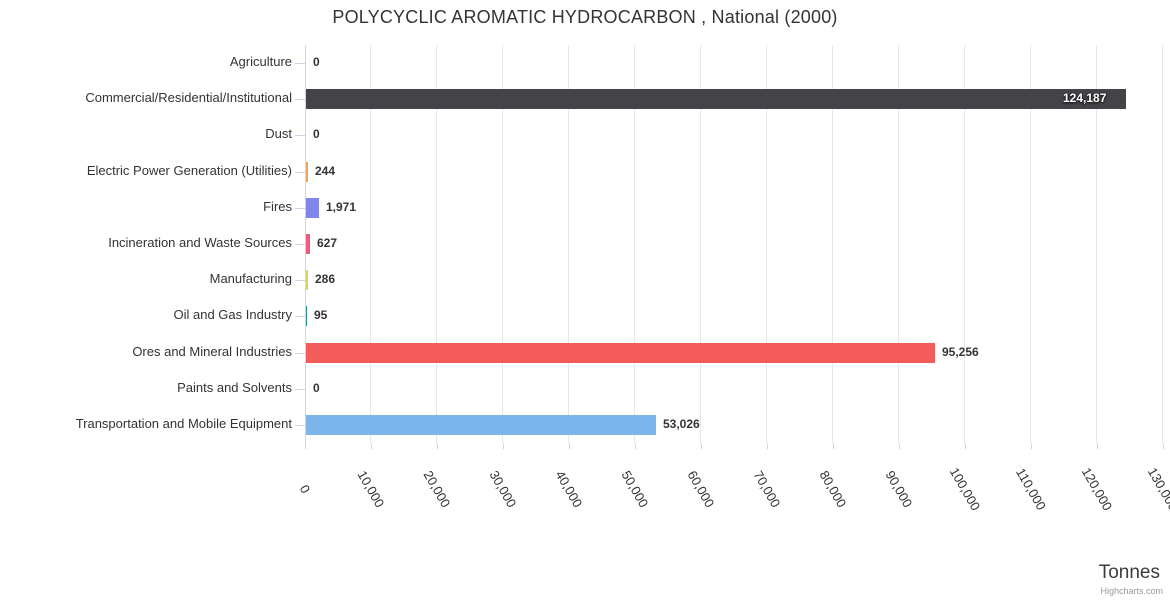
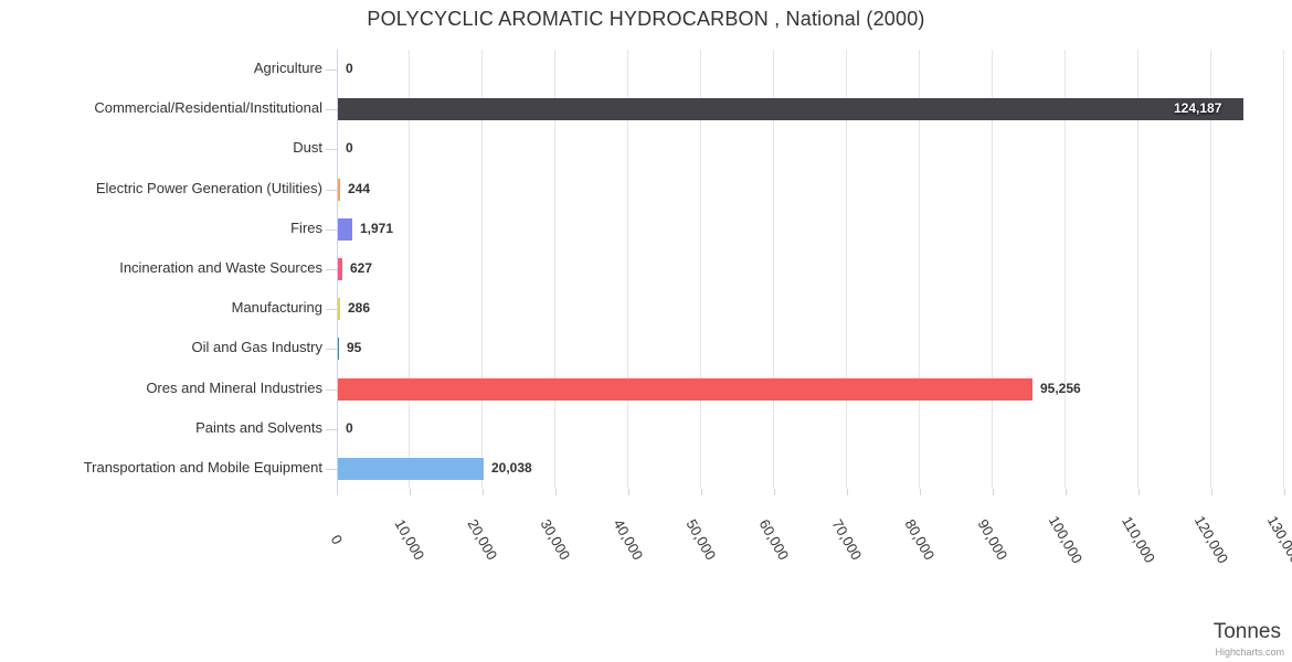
Transportation and Mobile Equipment: 53,026 -> 20,038
